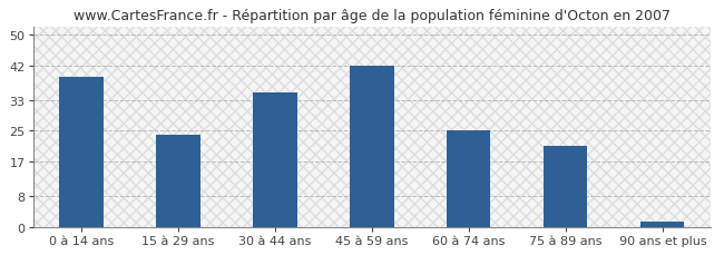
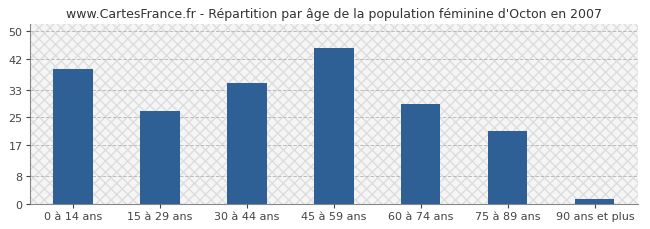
15 à 29 ans: 24.0 -> 27.0
45 à 59 ans: 42.0 -> 45.0
60 à 74 ans: 25.0 -> 29.0
